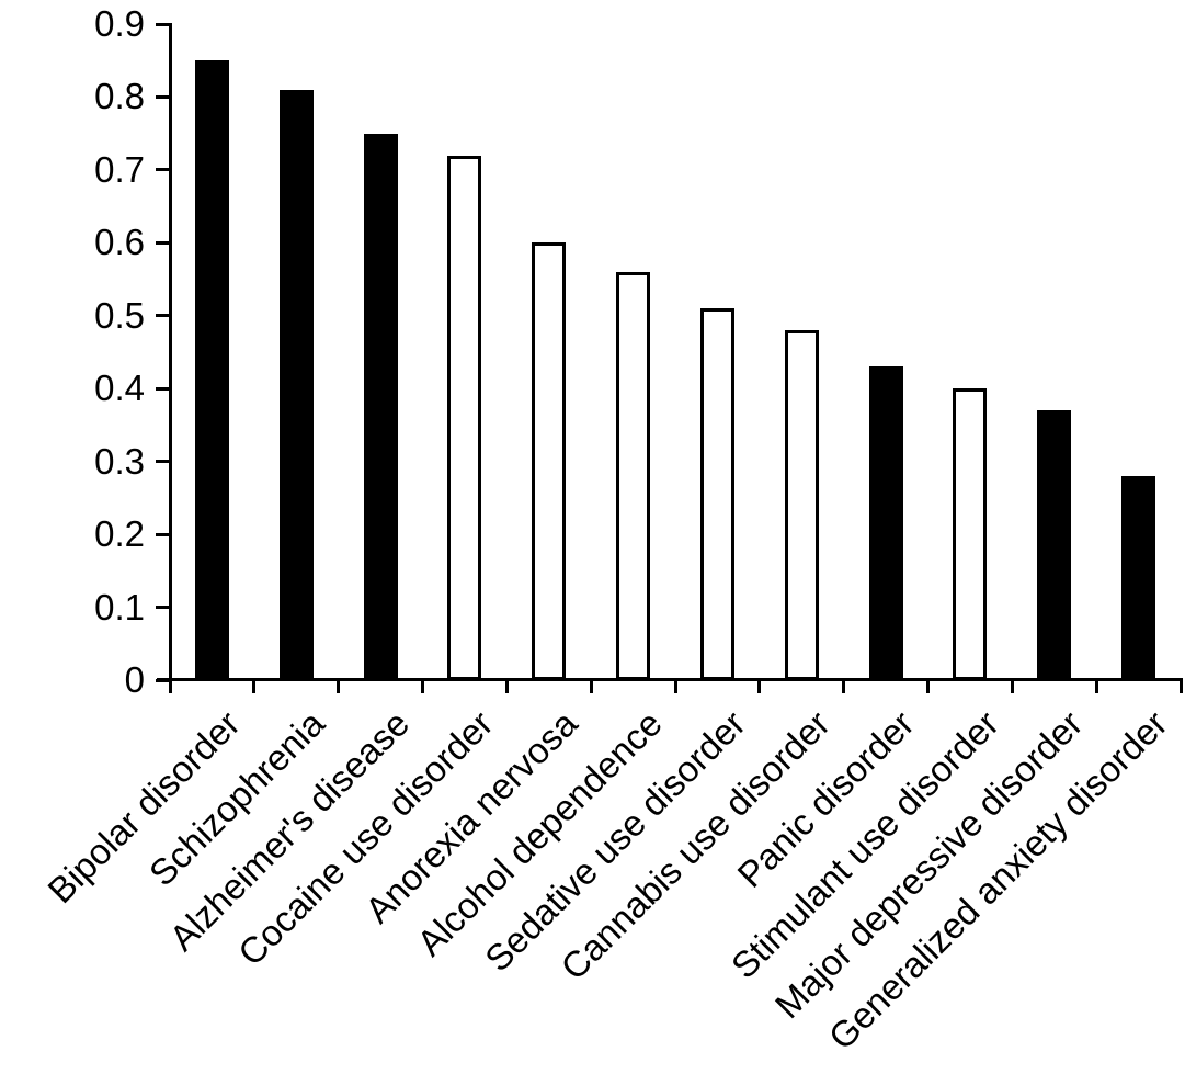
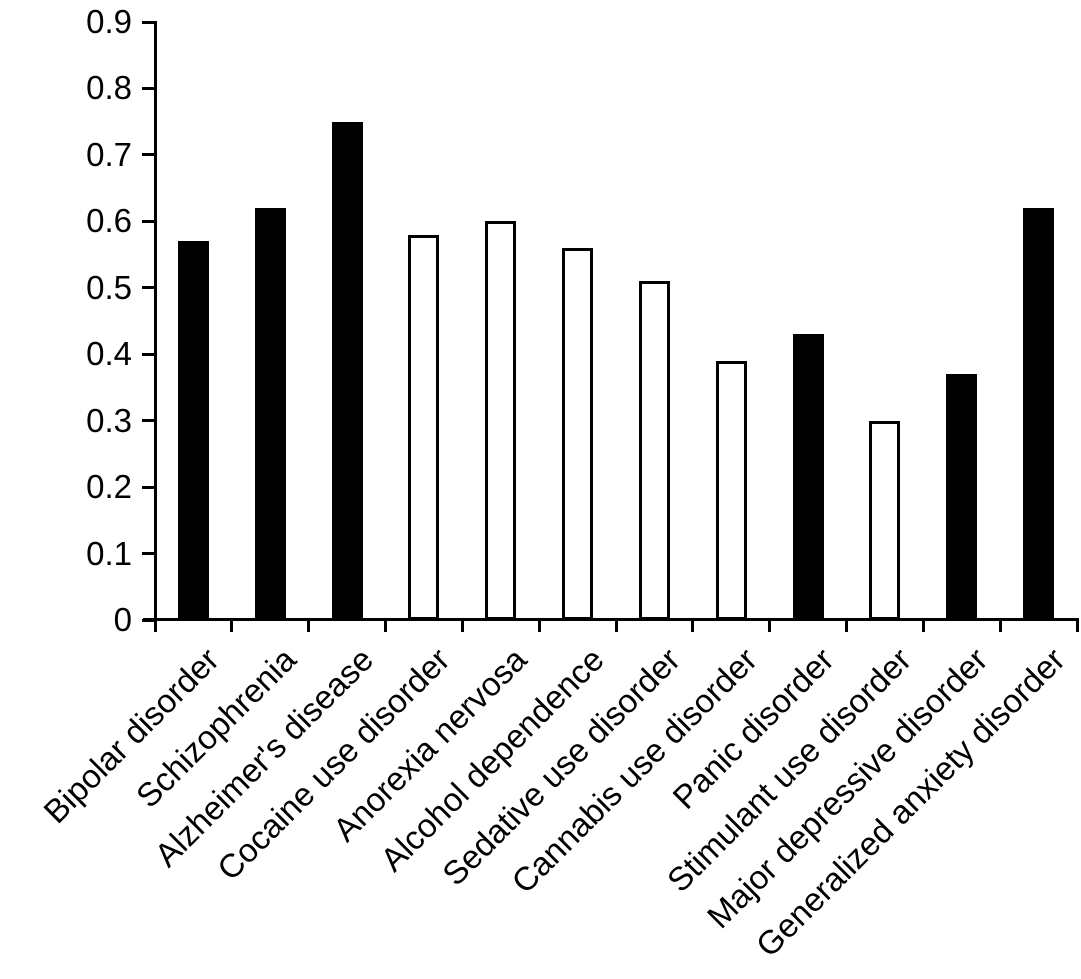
Bipolar disorder: 0.85 -> 0.57
Schizophrenia: 0.81 -> 0.62
Cocaine use disorder: 0.72 -> 0.58
Cannabis use disorder: 0.48 -> 0.39
Stimulant use disorder: 0.40 -> 0.30
Generalized anxiety disorder: 0.28 -> 0.62
